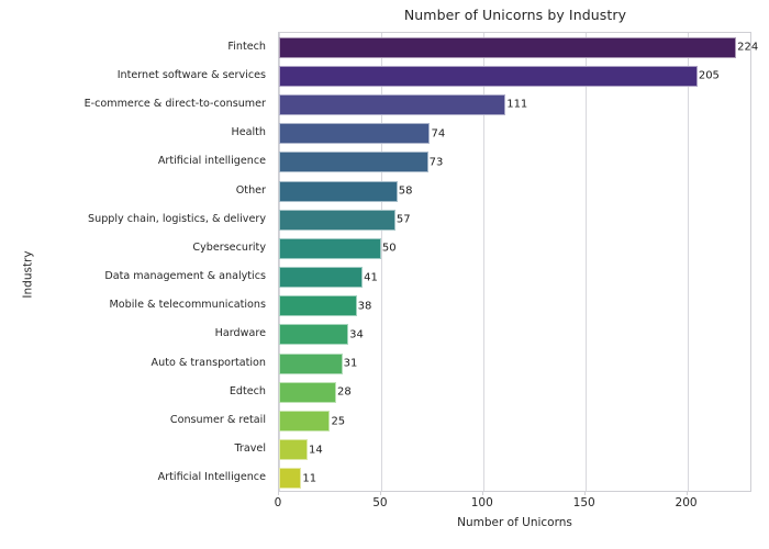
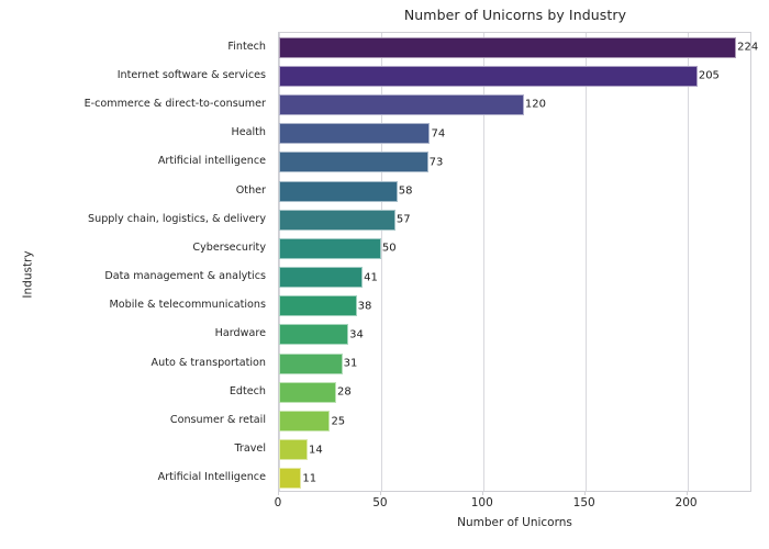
E-commerce & direct-to-consumer: 111 -> 120
